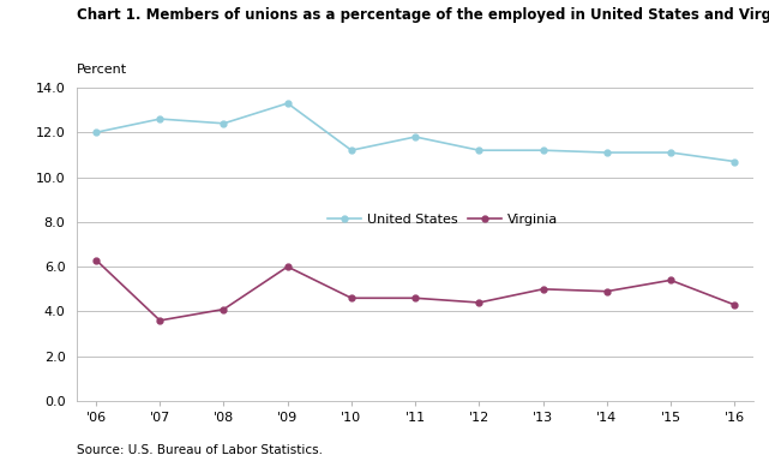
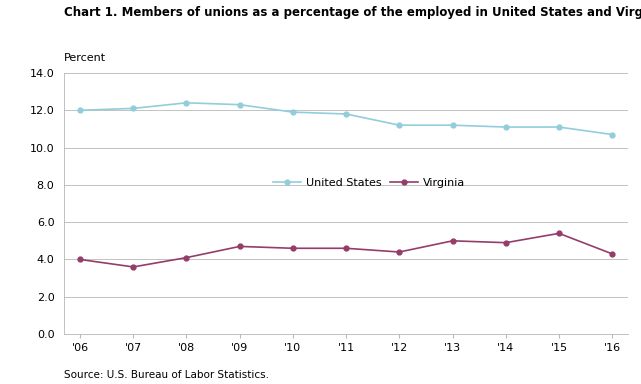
Virginia/'06: 6.3 -> 4.0
United States/'07: 12.6 -> 12.1
United States/'09: 13.3 -> 12.3
Virginia/'09: 6.0 -> 4.7
United States/'10: 11.2 -> 11.9
